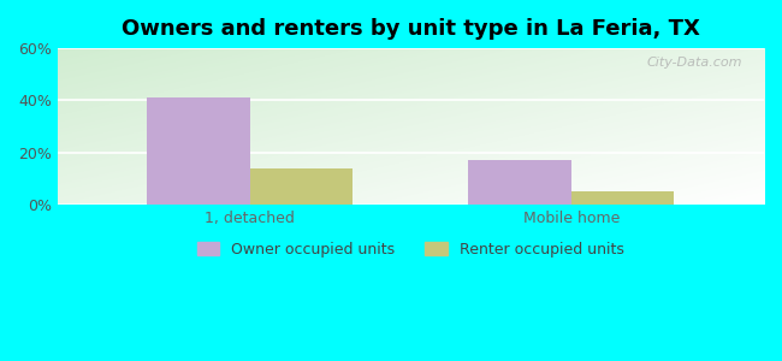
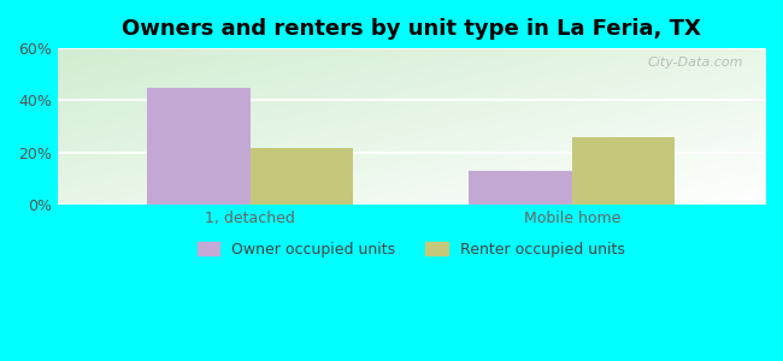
Owner occupied units/1, detached: 41% -> 45%
Renter occupied units/1, detached: 14% -> 22%
Owner occupied units/Mobile home: 17% -> 13%
Renter occupied units/Mobile home: 5% -> 26%
